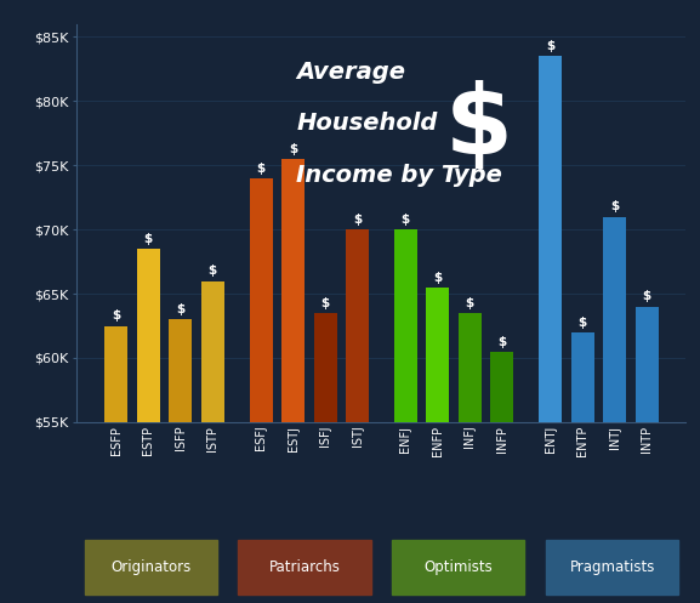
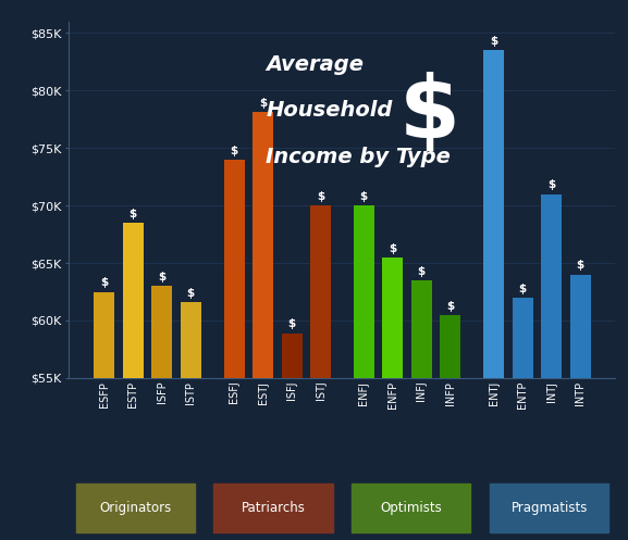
ISTP: $66.0K -> $61.6K
ESTJ: $75.5K -> $78.1K
ISFJ: $63.5K -> $58.9K
